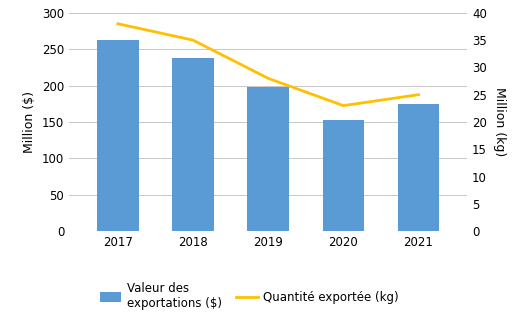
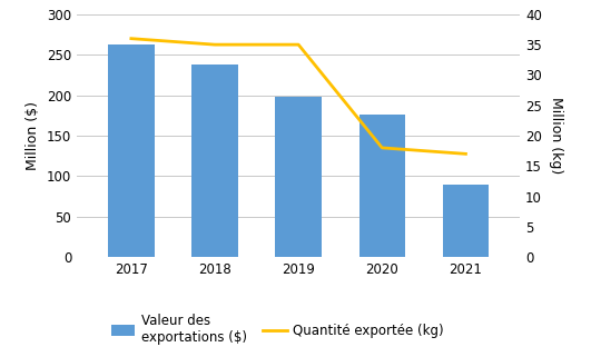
Quantité exportée (kg)/2017: 38 -> 36
Quantité exportée (kg)/2019: 28 -> 35
Valeur des exportations ($)/2020: 153 -> 176
Quantité exportée (kg)/2020: 23 -> 18
Valeur des exportations ($)/2021: 175 -> 90
Quantité exportée (kg)/2021: 25 -> 17
